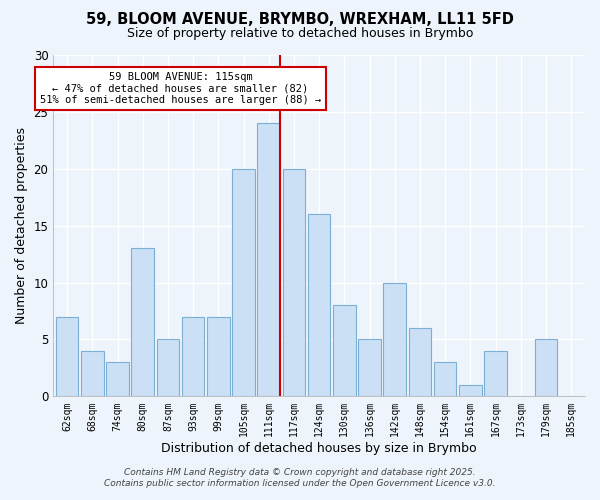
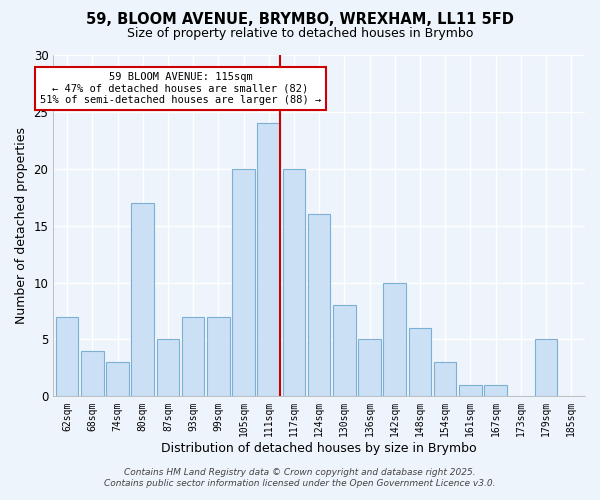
80sqm: 13 -> 17
167sqm: 4 -> 1
